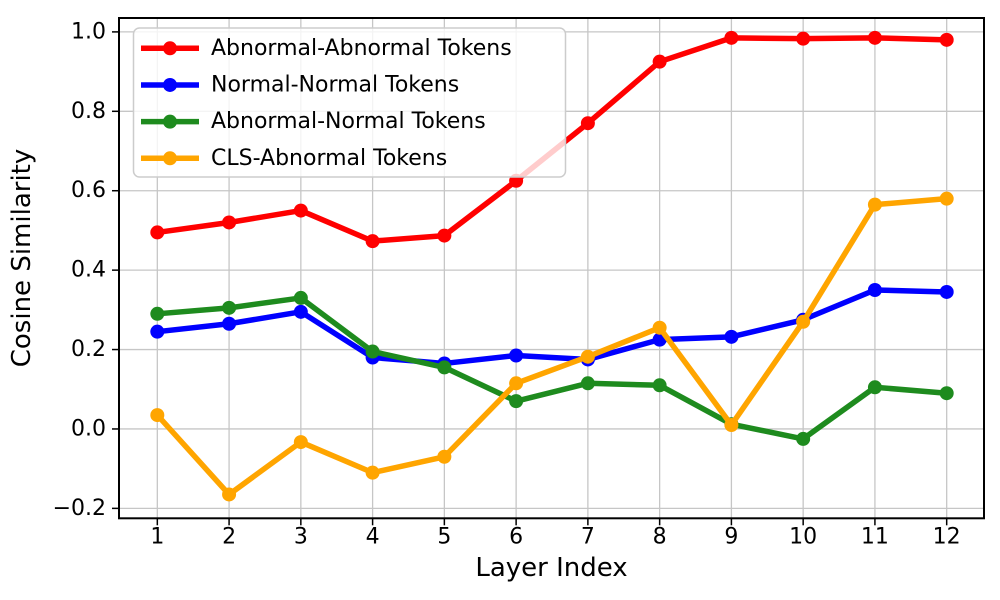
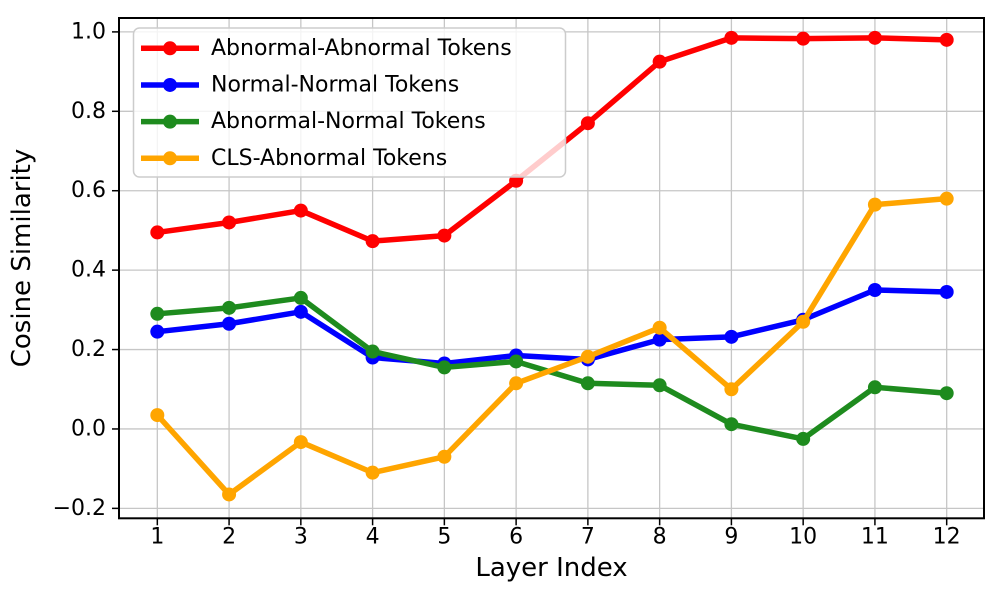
Abnormal-Normal Tokens/6: 0.07 -> 0.17
CLS-Abnormal Tokens/9: 0.01 -> 0.10
